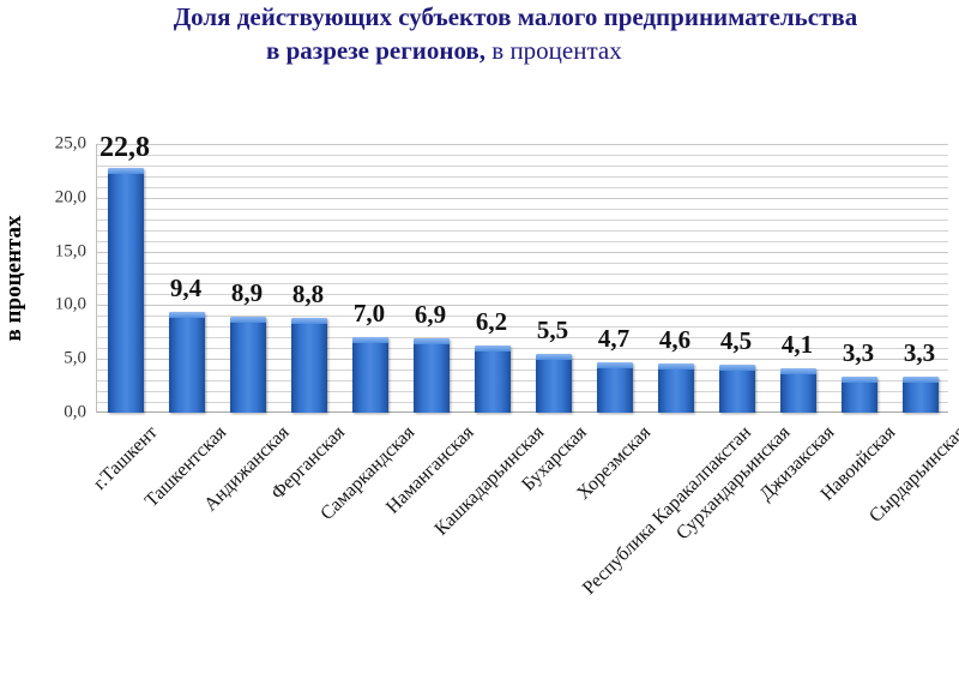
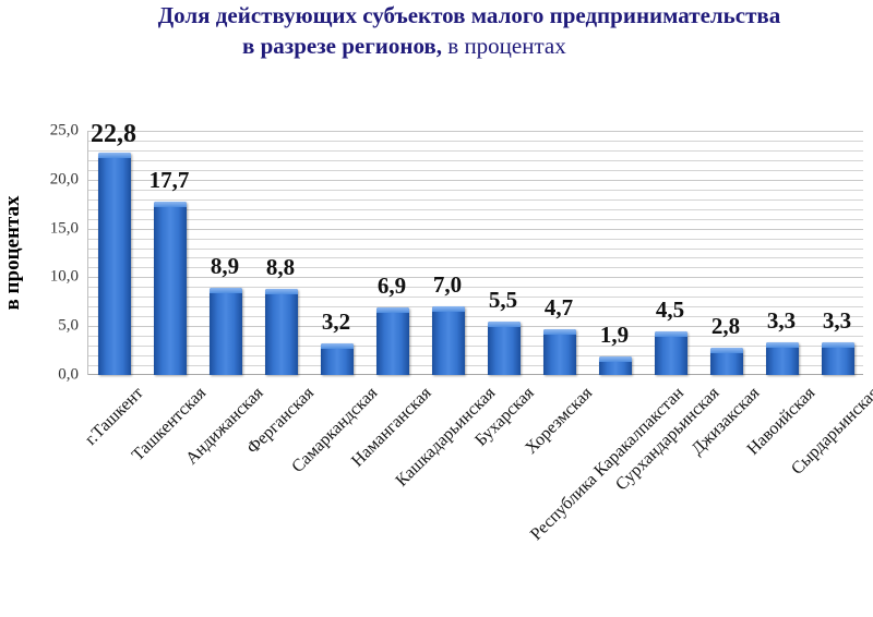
Ташкентская: 9,4 -> 17,7
Самаркандская: 7,0 -> 3,2
Кашкадарьинская: 6,2 -> 7,0
Республика Каракалпакстан: 4,6 -> 1,9
Джизакская: 4,1 -> 2,8
